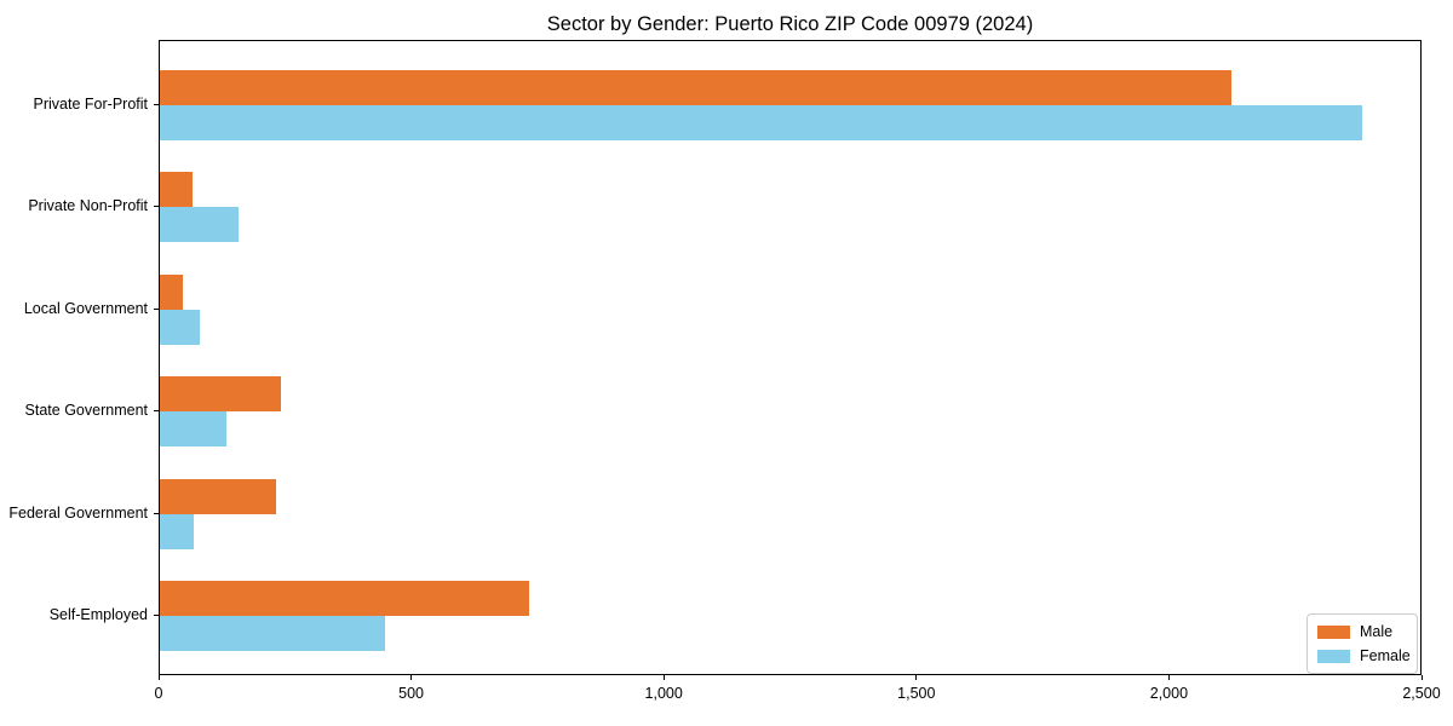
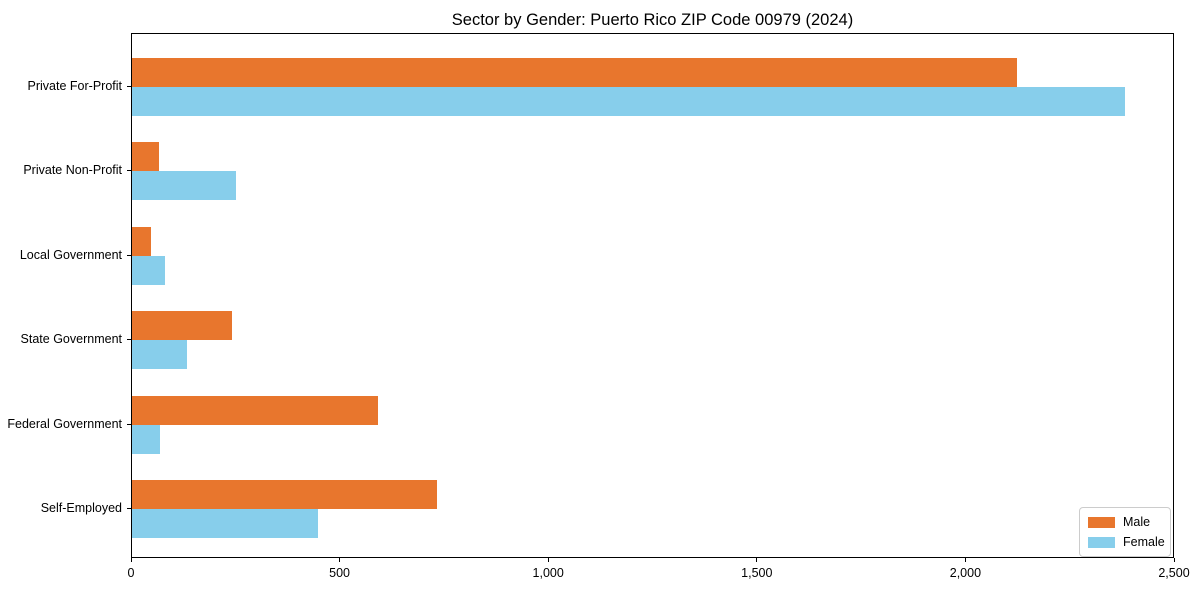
Female/Private Non-Profit: 160 -> 250
Male/Federal Government: 230 -> 590
